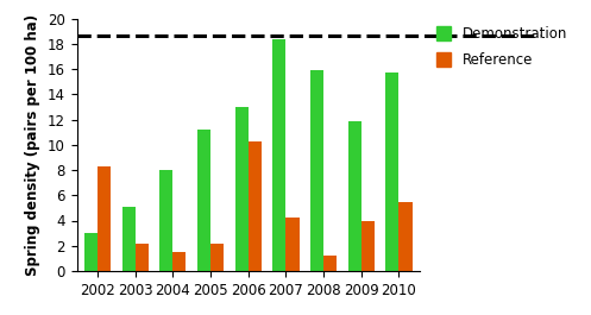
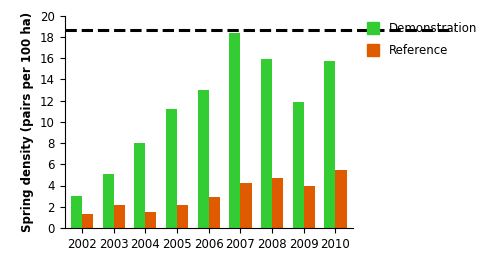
Reference/2002: 8.3 -> 1.3
Reference/2006: 10.3 -> 2.9
Reference/2008: 1.2 -> 4.7
